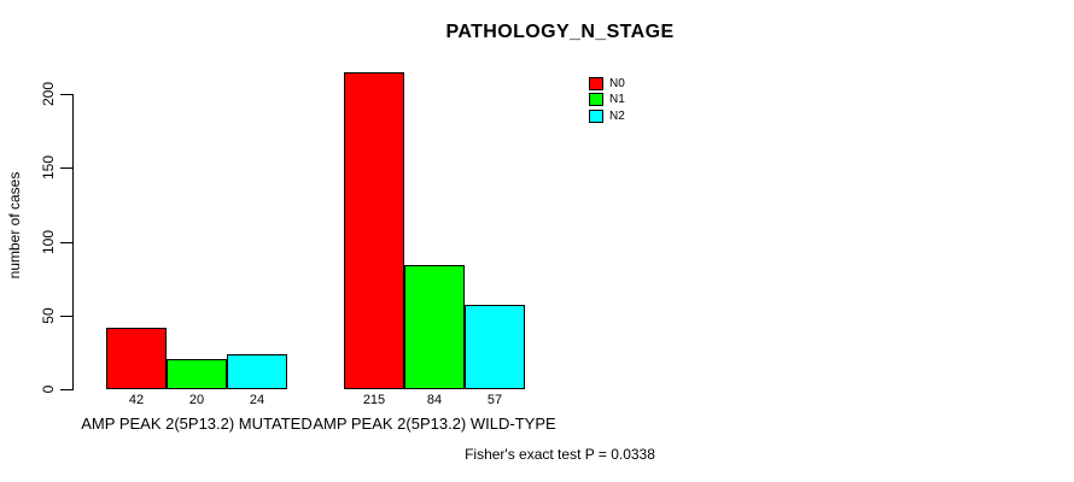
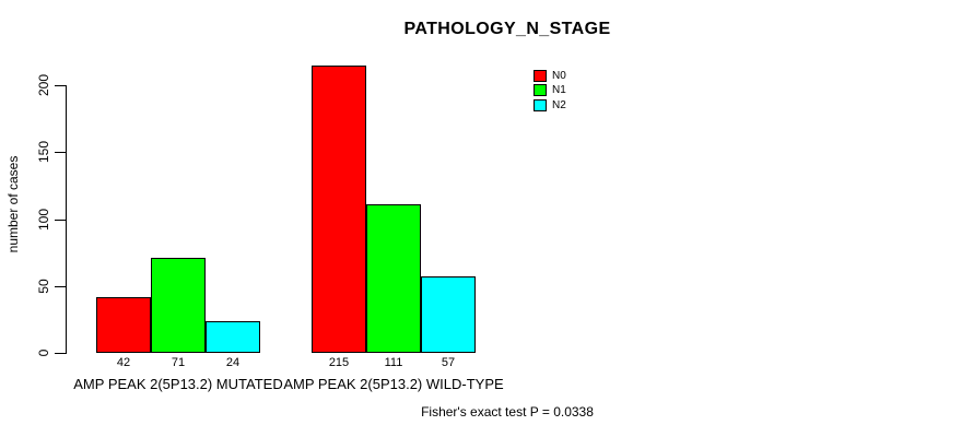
N1/AMP PEAK 2(5P13.2) MUTATED: 20 -> 71
N1/AMP PEAK 2(5P13.2) WILD-TYPE: 84 -> 111
